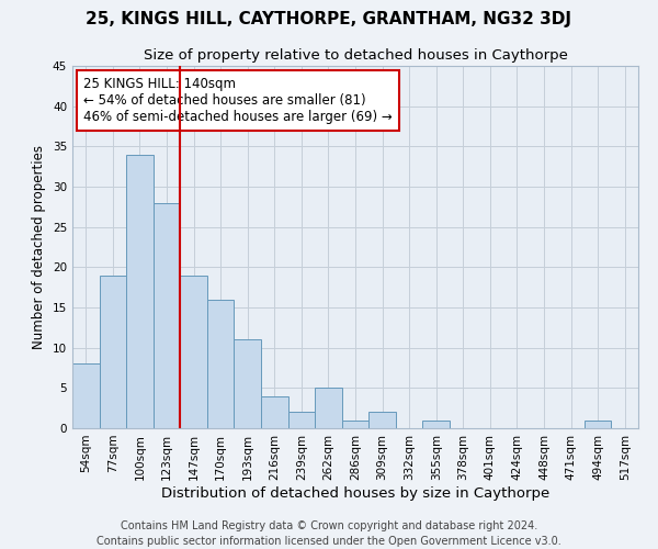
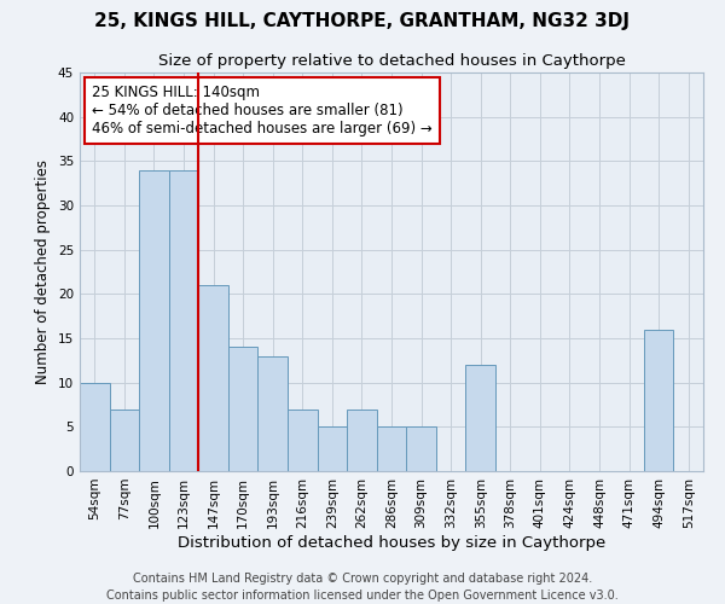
54sqm: 8 -> 10
77sqm: 19 -> 7
123sqm: 28 -> 34
147sqm: 19 -> 21
170sqm: 16 -> 14
193sqm: 11 -> 13
216sqm: 4 -> 7
239sqm: 2 -> 5
262sqm: 5 -> 7
286sqm: 1 -> 5
309sqm: 2 -> 5
355sqm: 1 -> 12
494sqm: 1 -> 16
